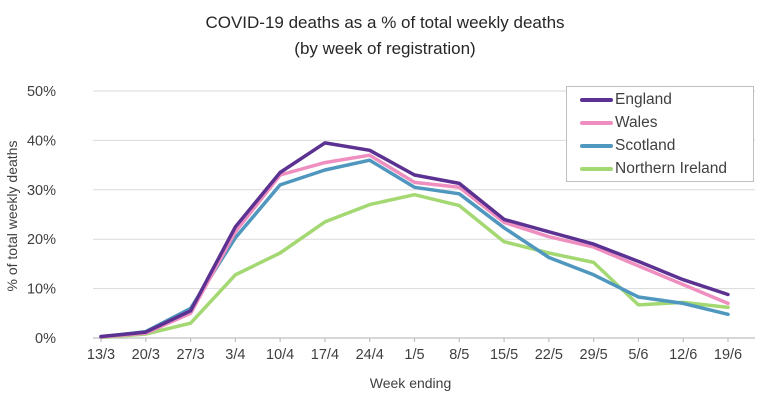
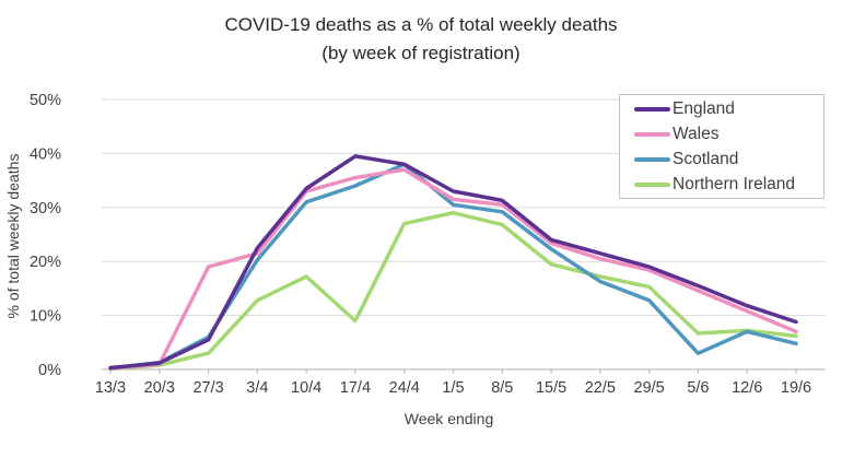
Wales/27/3: 5% -> 19%
Northern Ireland/17/4: 24% -> 9%
Scotland/24/4: 36% -> 38%
Scotland/5/6: 8% -> 3%
